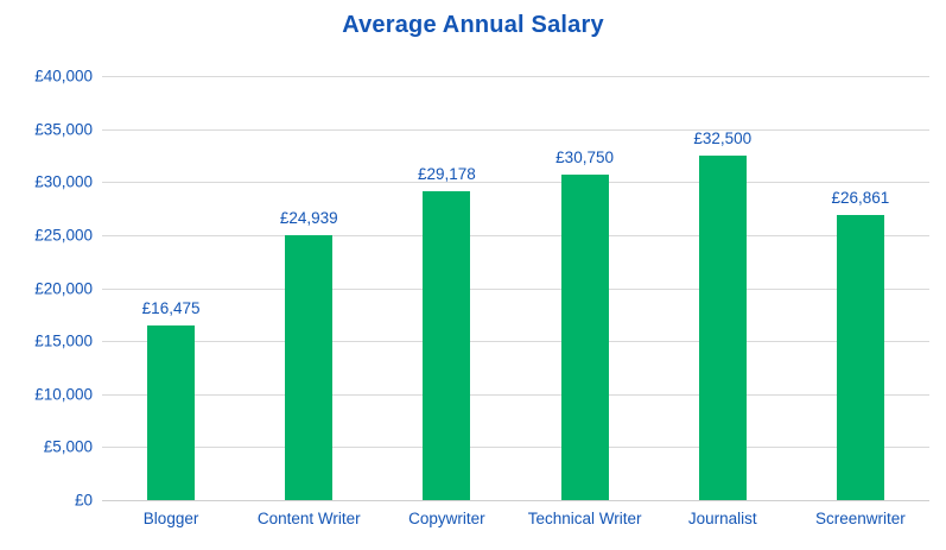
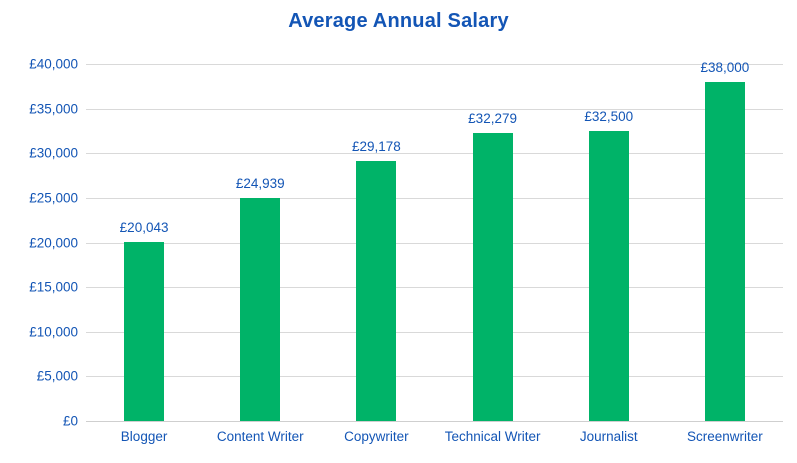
Blogger: £16,475 -> £20,043
Technical Writer: £30,750 -> £32,279
Screenwriter: £26,861 -> £38,000
